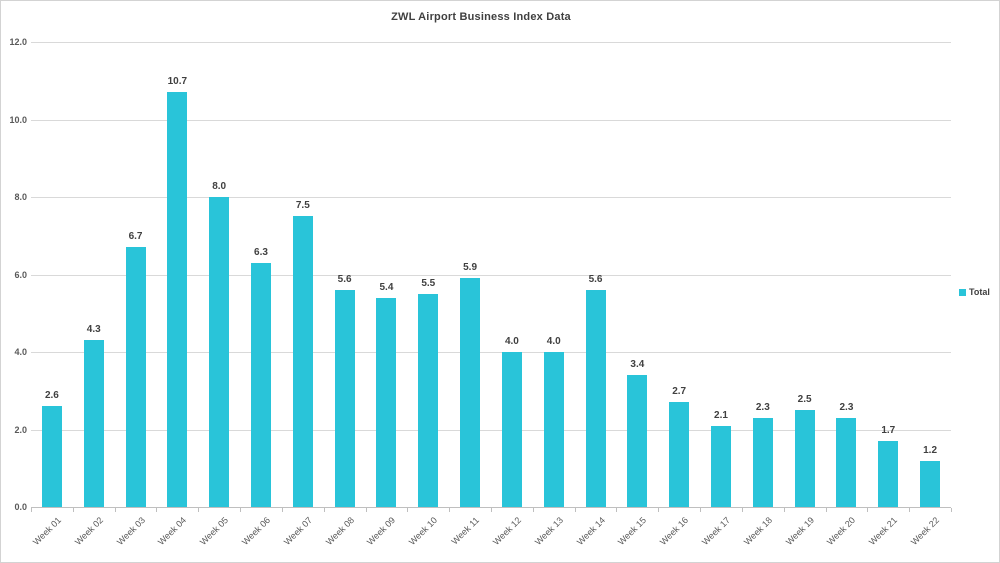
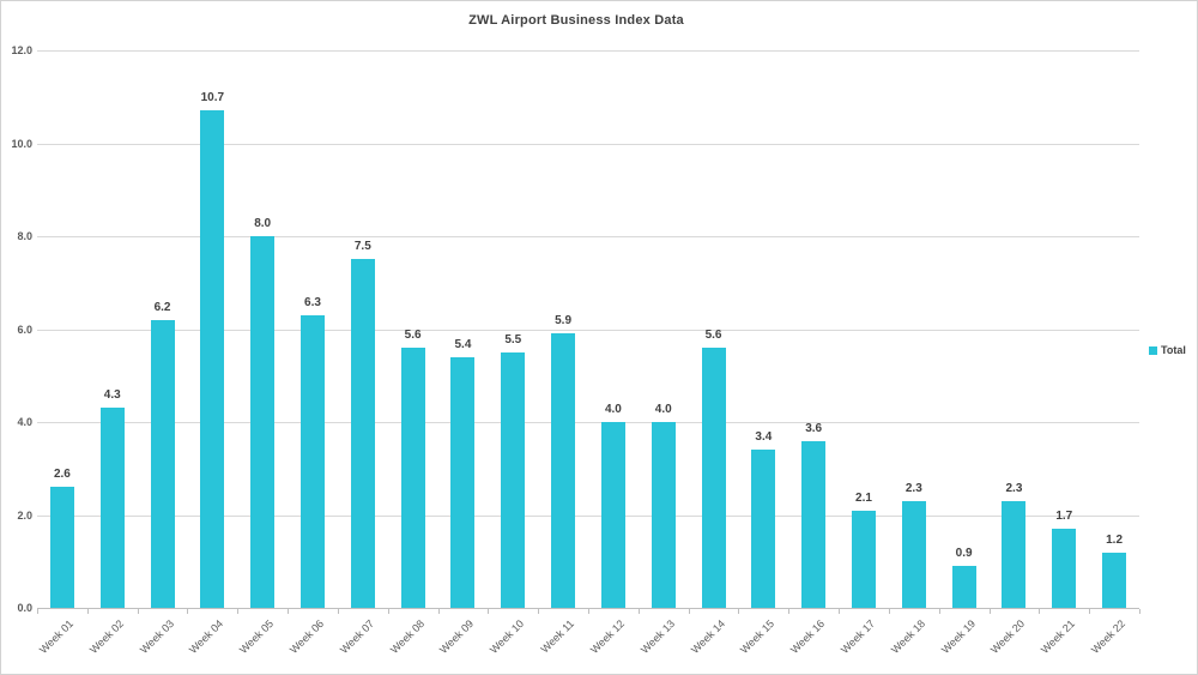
Week 03: 6.7 -> 6.2
Week 16: 2.7 -> 3.6
Week 19: 2.5 -> 0.9
